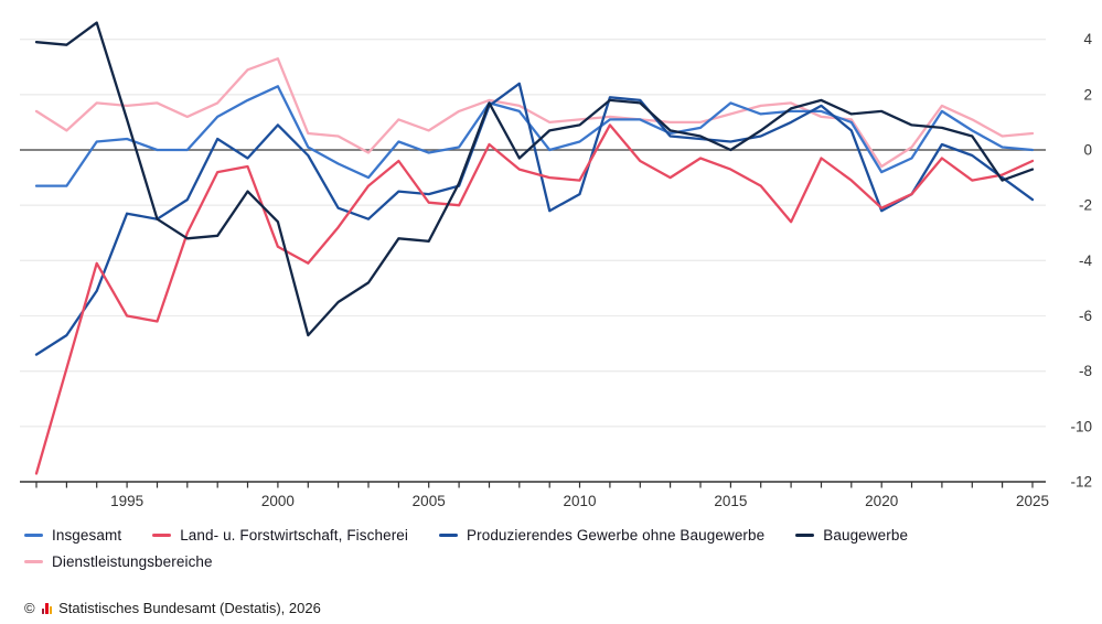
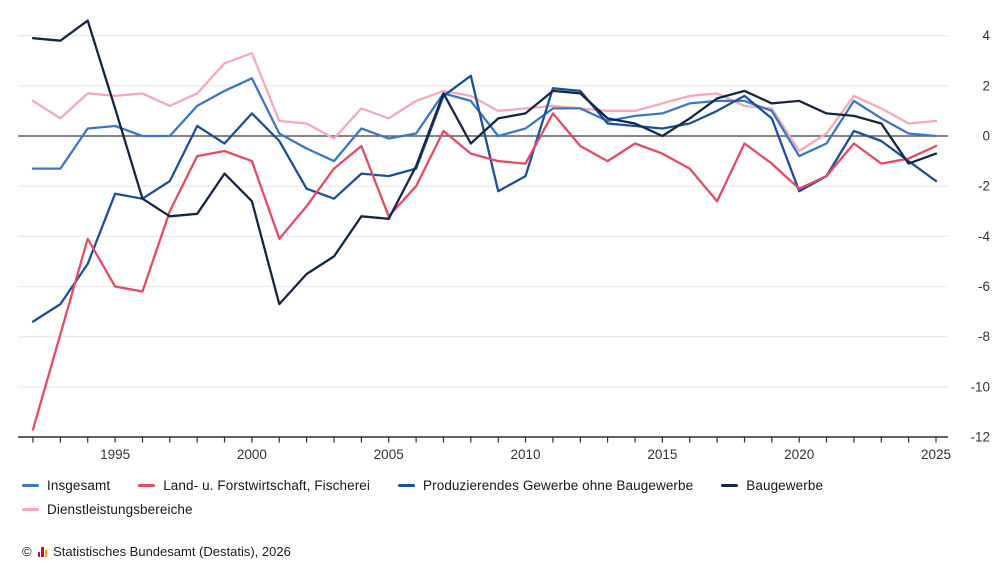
Land- u. Forstwirtschaft, Fischerei/2000: -3.5 -> -1.0
Land- u. Forstwirtschaft, Fischerei/2005: -1.9 -> -3.2
Insgesamt/2015: 1.7 -> 0.9
